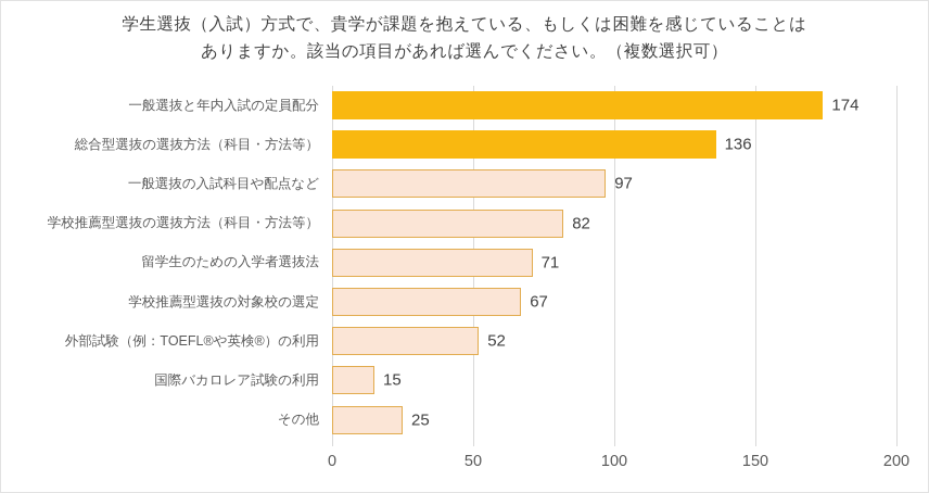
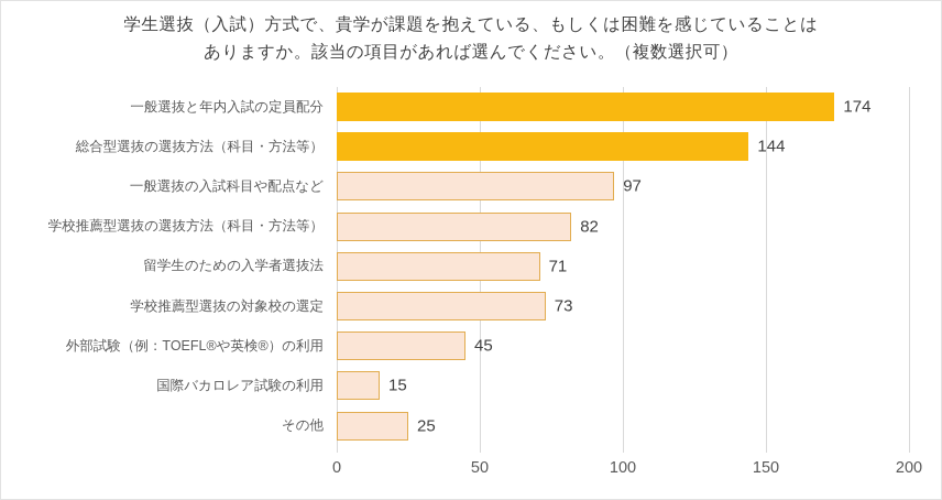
総合型選抜の選抜方法（科目・方法等）: 136 -> 144
学校推薦型選抜の対象校の選定: 67 -> 73
外部試験（例：TOEFL®や英検®）の利用: 52 -> 45
